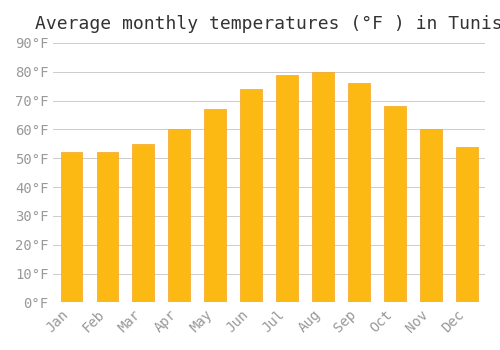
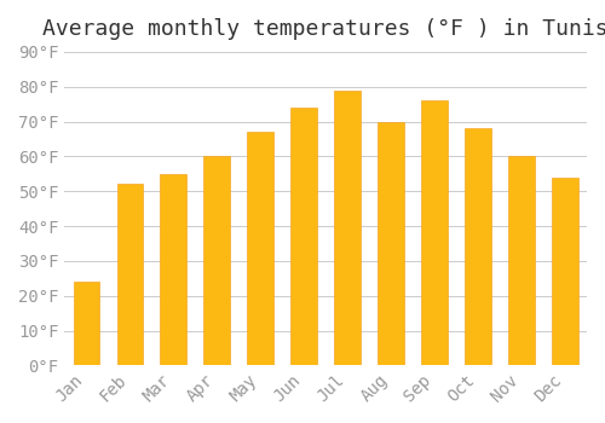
Jan: 52°F -> 24°F
Aug: 80°F -> 70°F
